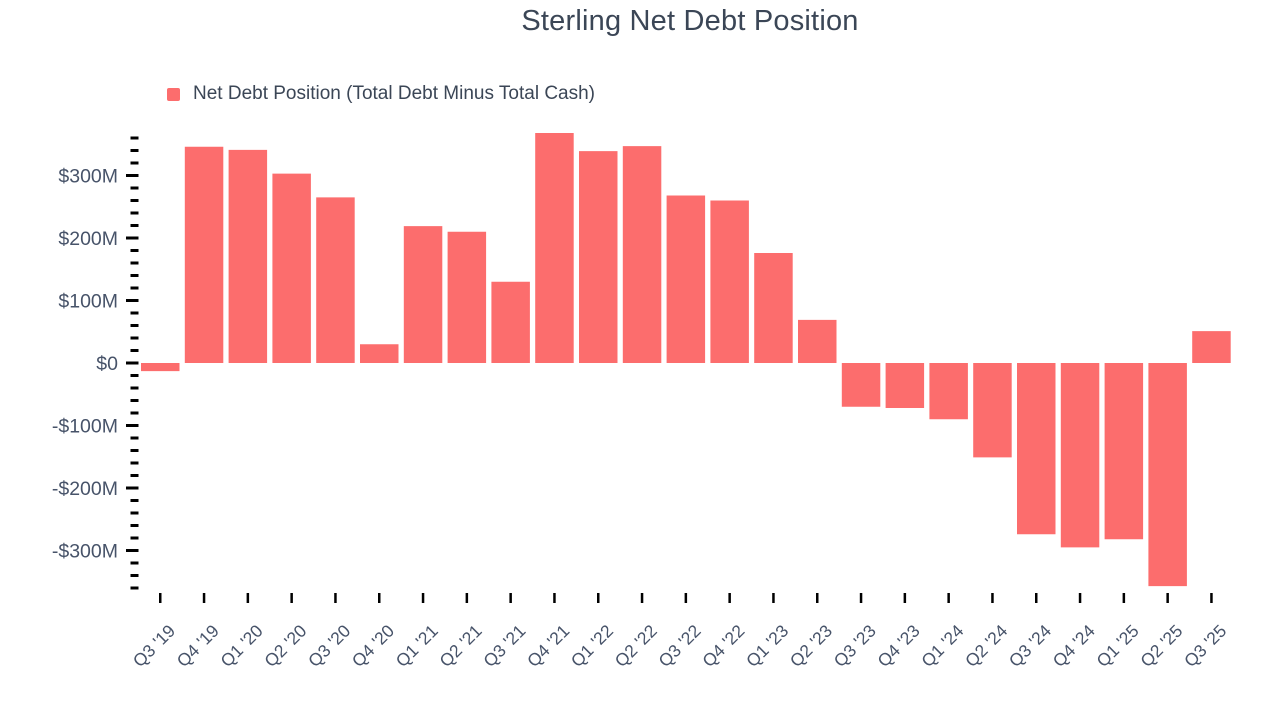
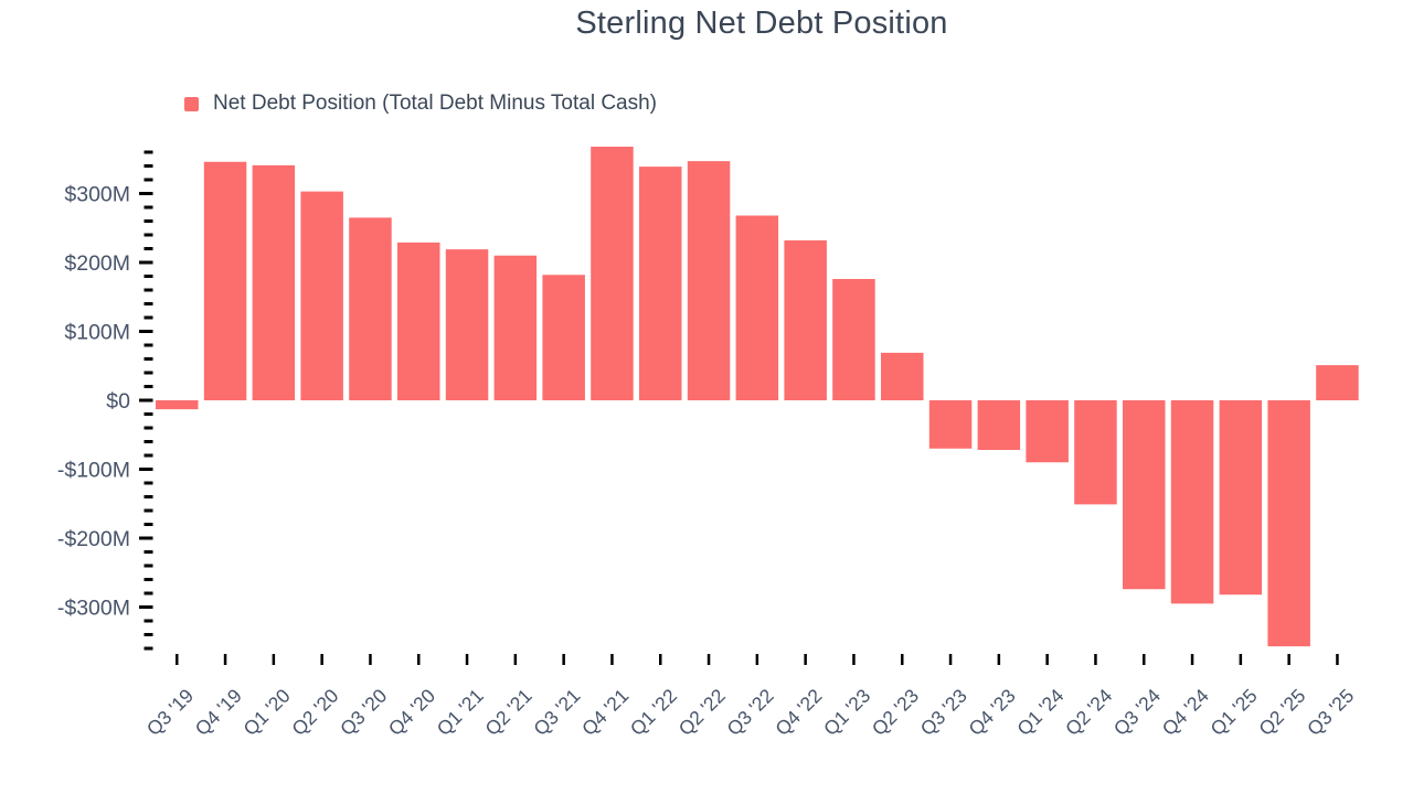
Q4 '20: $30M -> $230M
Q3 '21: $130M -> $180M
Q4 '22: $260M -> $230M
